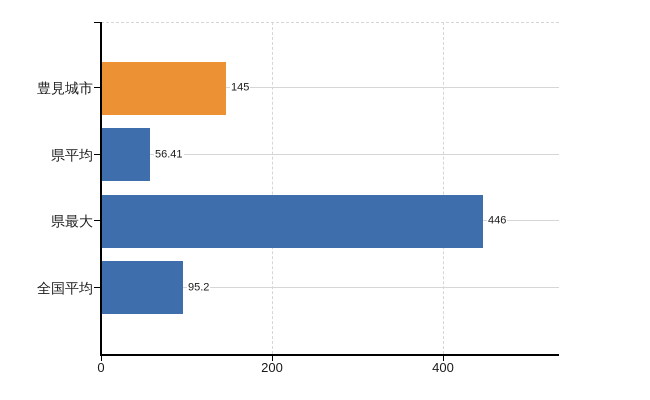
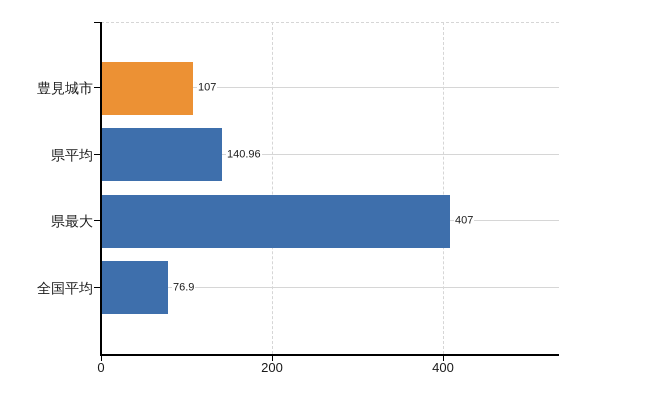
豊見城市: 145 -> 107
県平均: 56.41 -> 140.96
県最大: 446 -> 407
全国平均: 95.2 -> 76.9
